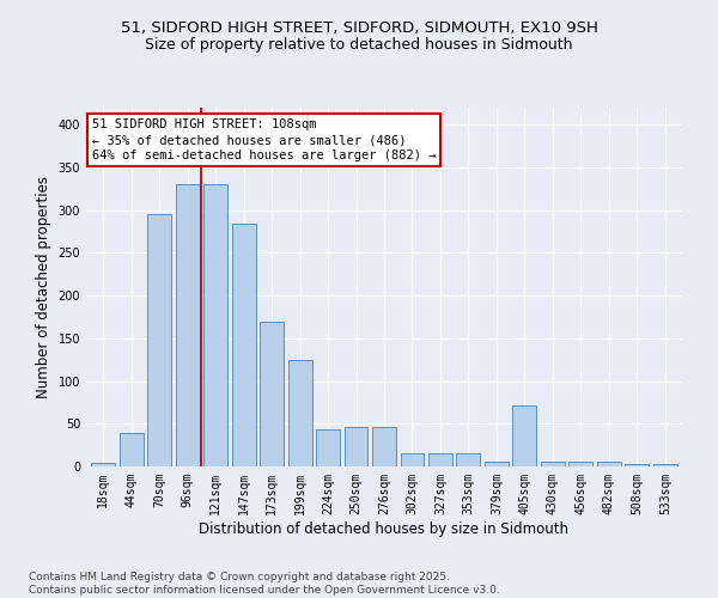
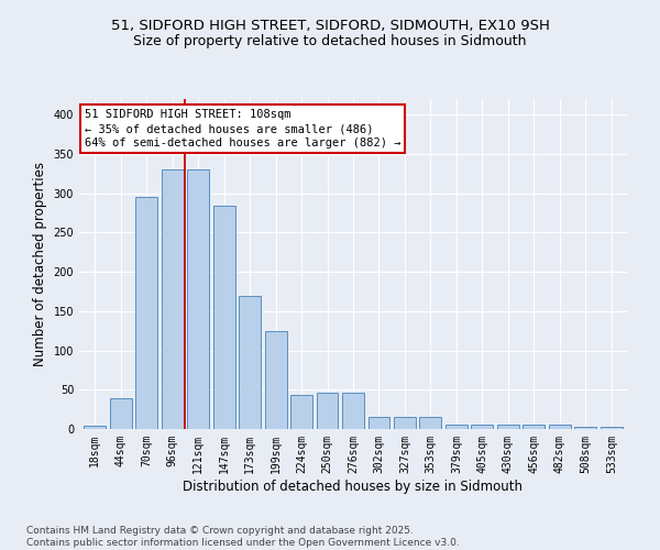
405sqm: 72 -> 5
